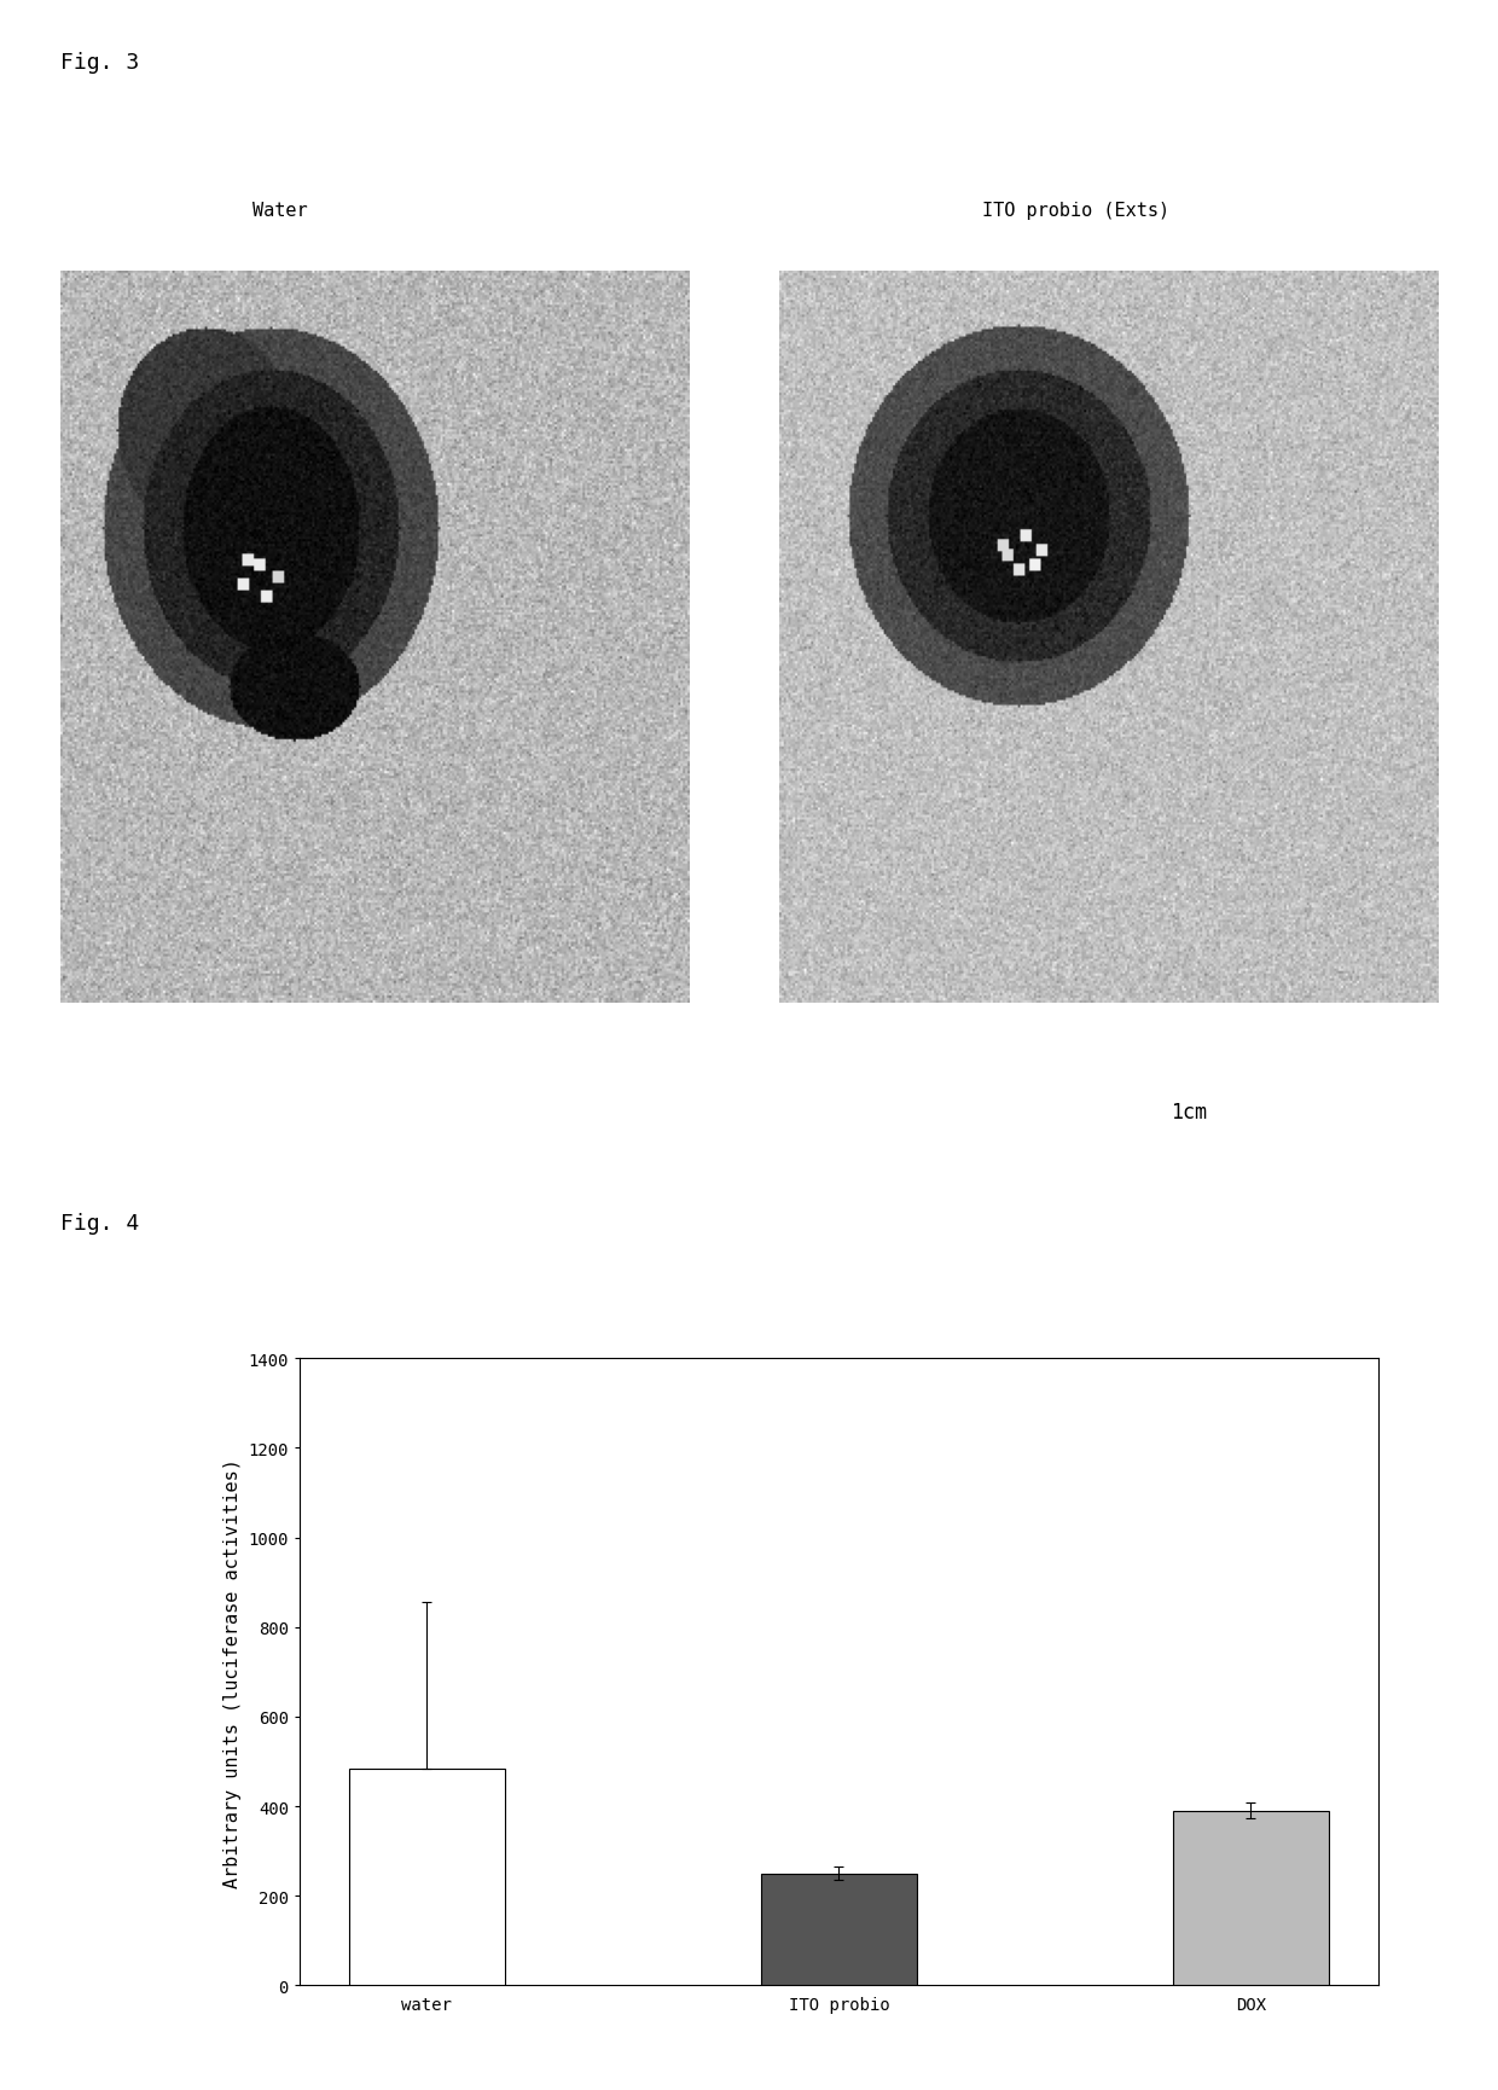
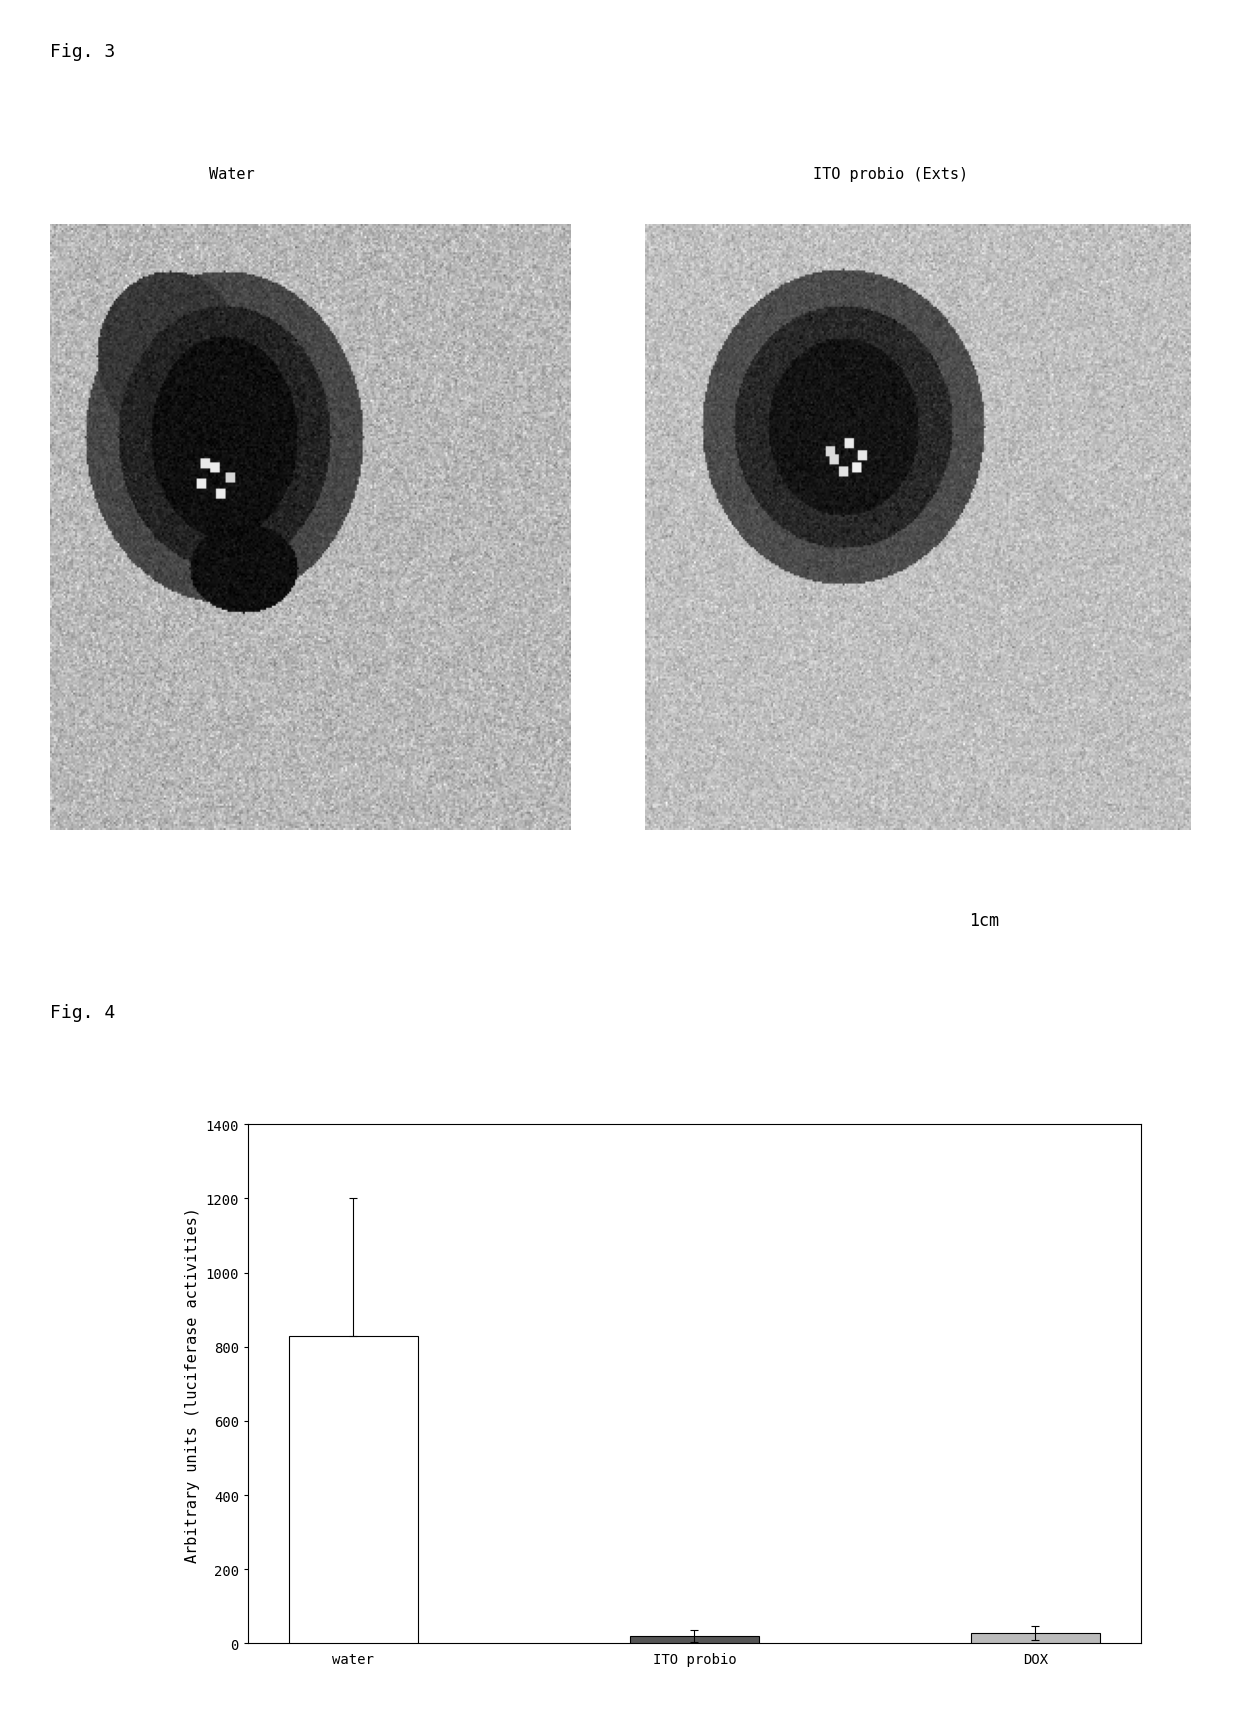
water: 485 -> 830
ITO probio: 250 -> 20
DOX: 390 -> 28
